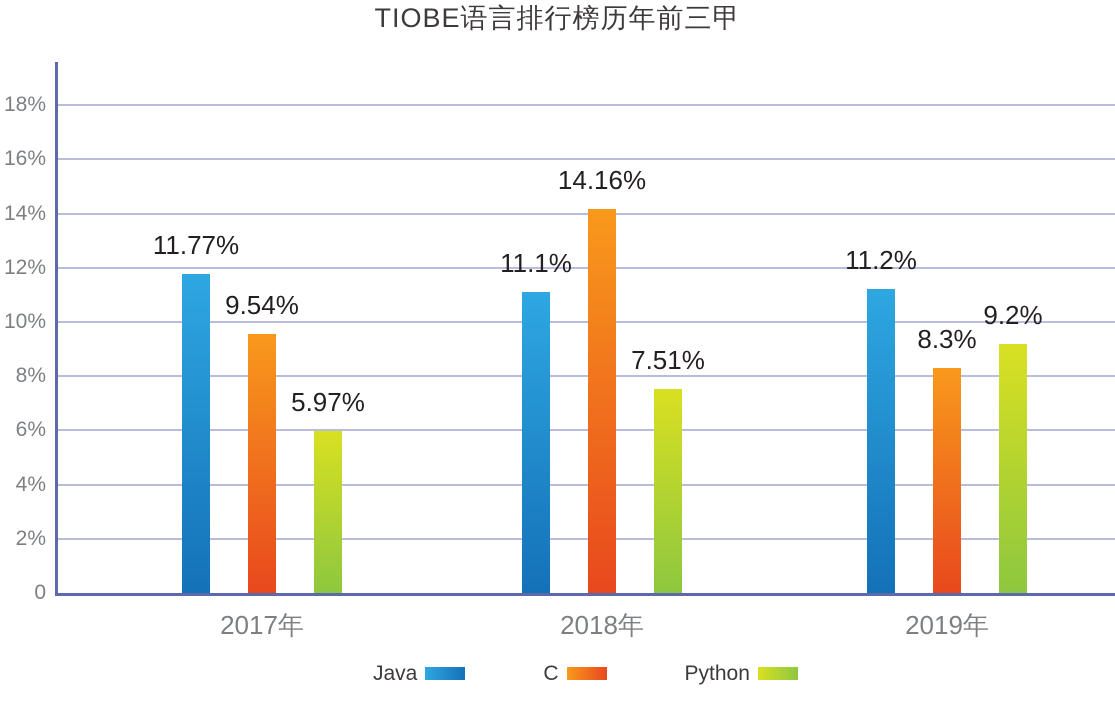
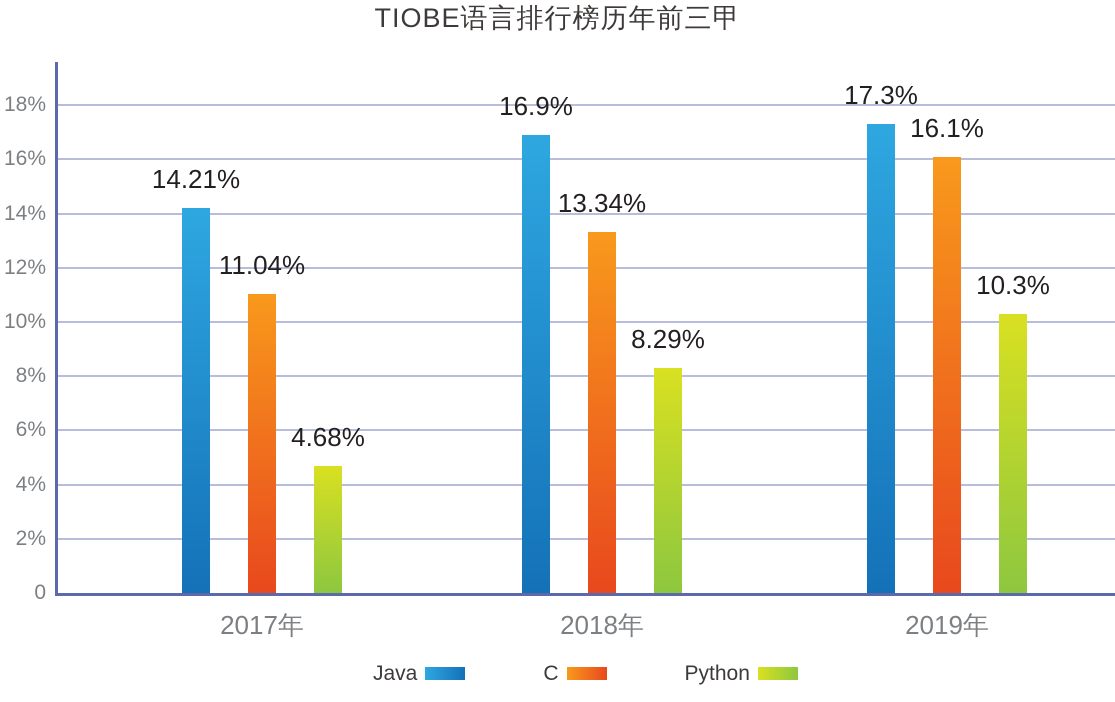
Java/2017年: 11.77% -> 14.21%
C/2017年: 9.54% -> 11.04%
Python/2017年: 5.97% -> 4.68%
Java/2018年: 11.1% -> 16.9%
C/2018年: 14.16% -> 13.34%
Python/2018年: 7.51% -> 8.29%
Java/2019年: 11.2% -> 17.3%
C/2019年: 8.3% -> 16.1%
Python/2019年: 9.2% -> 10.3%
